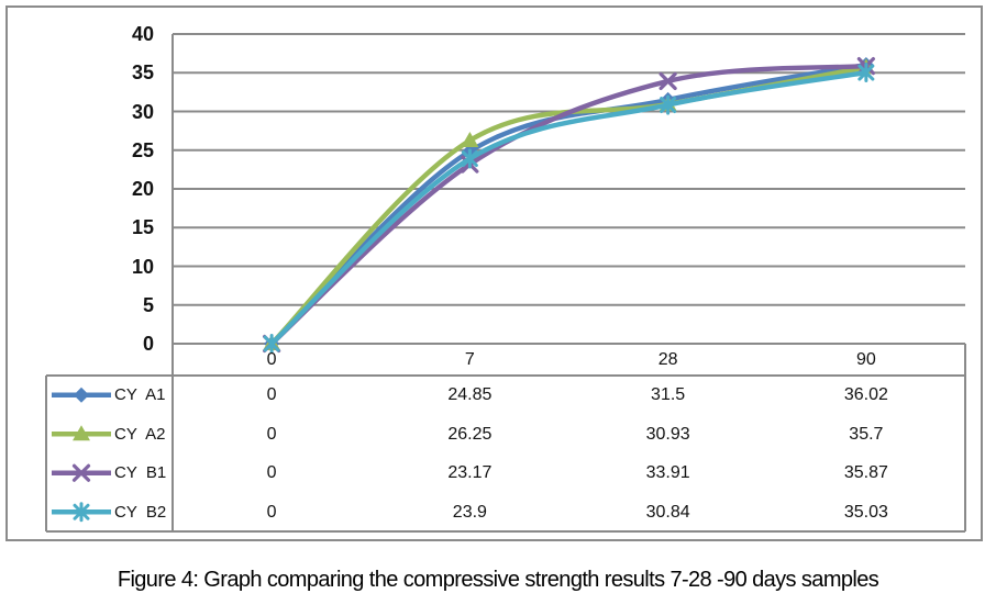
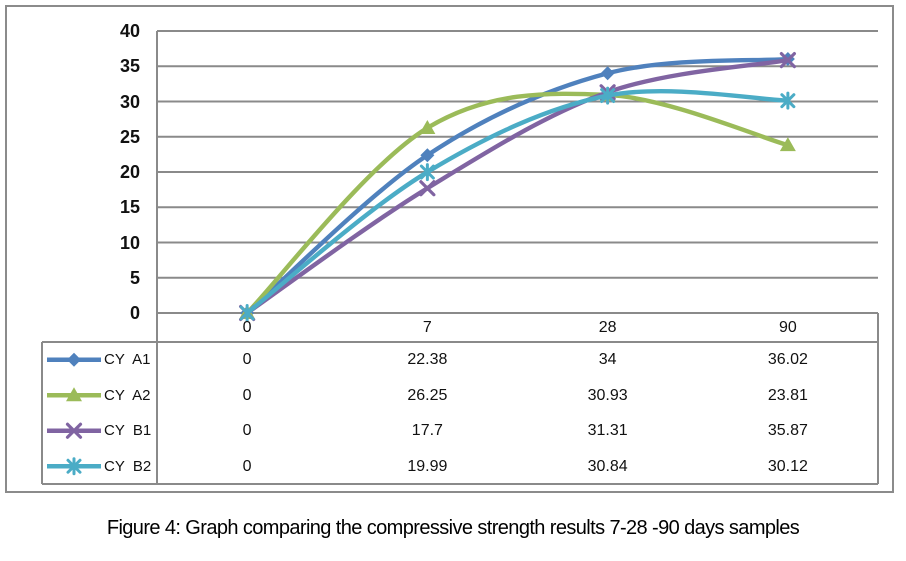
CY A1/7: 24.85 -> 22.38
CY B1/7: 23.17 -> 17.7
CY B2/7: 23.9 -> 19.99
CY A1/28: 31.5 -> 34
CY B1/28: 33.91 -> 31.31
CY A2/90: 35.7 -> 23.81
CY B2/90: 35.03 -> 30.12
